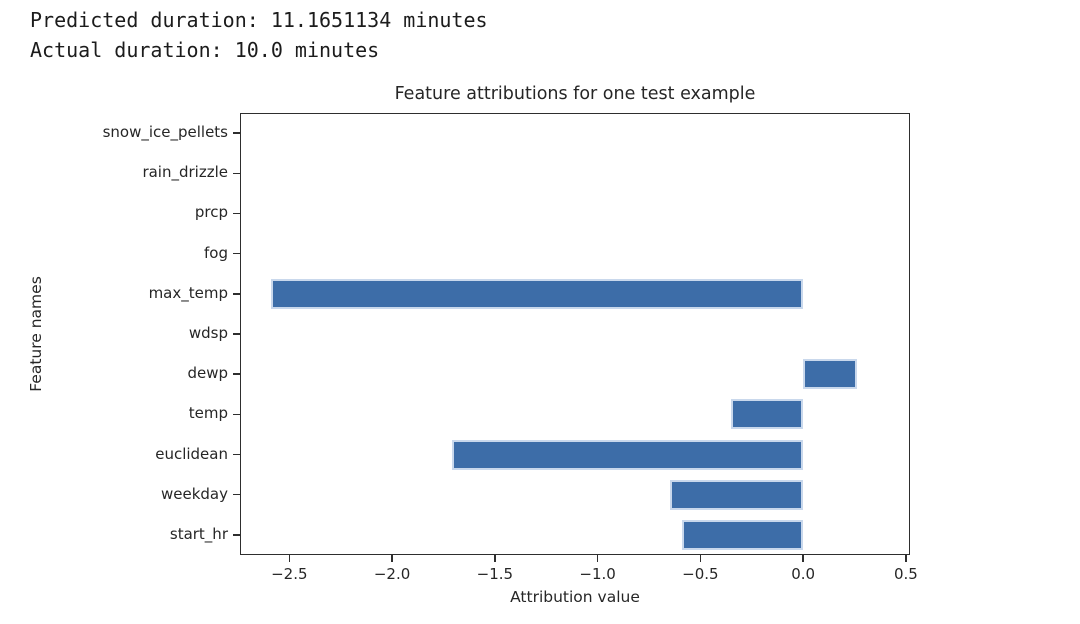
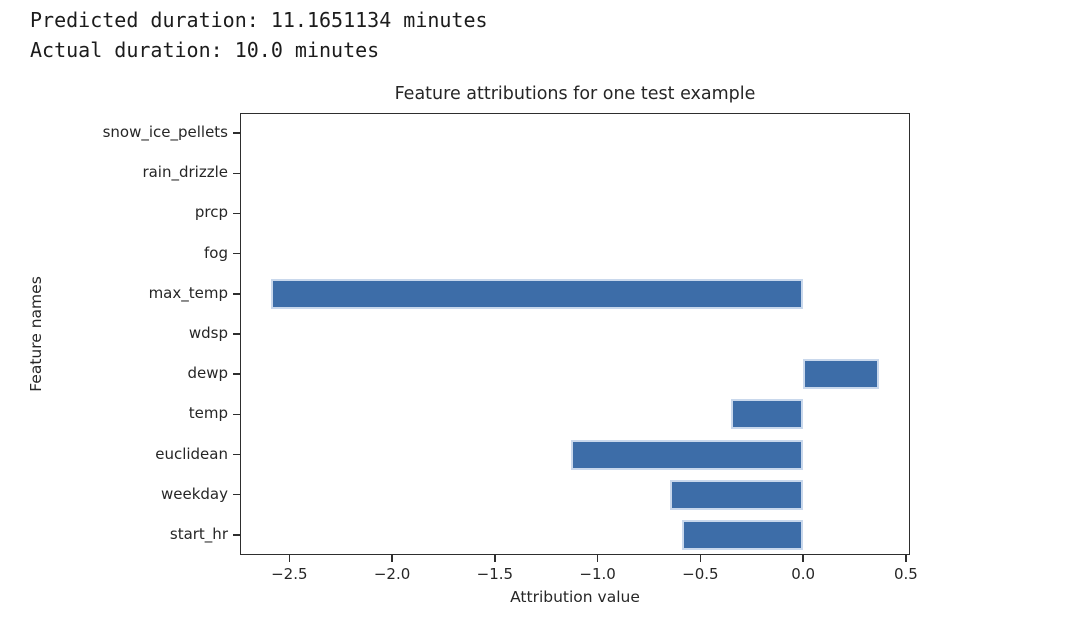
dewp: 0.26 -> 0.37
euclidean: -1.71 -> -1.13
